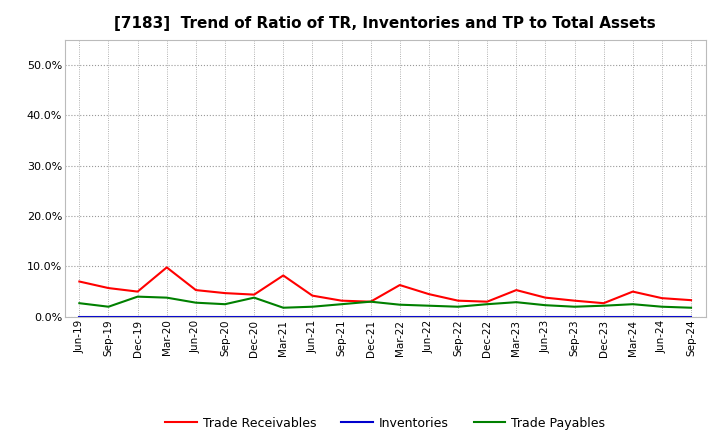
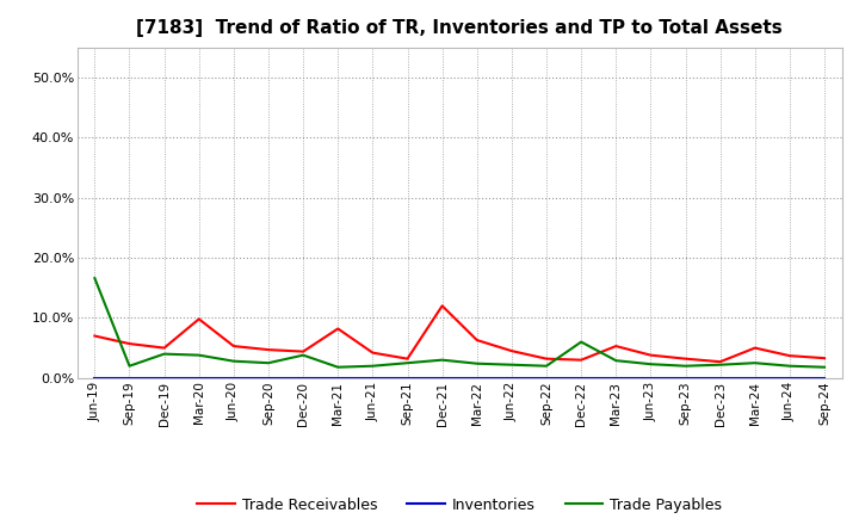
Trade Payables/Jun-19: 2.7% -> 16.6%
Trade Receivables/Dec-21: 3.0% -> 12.0%
Trade Payables/Dec-22: 2.5% -> 6.0%
